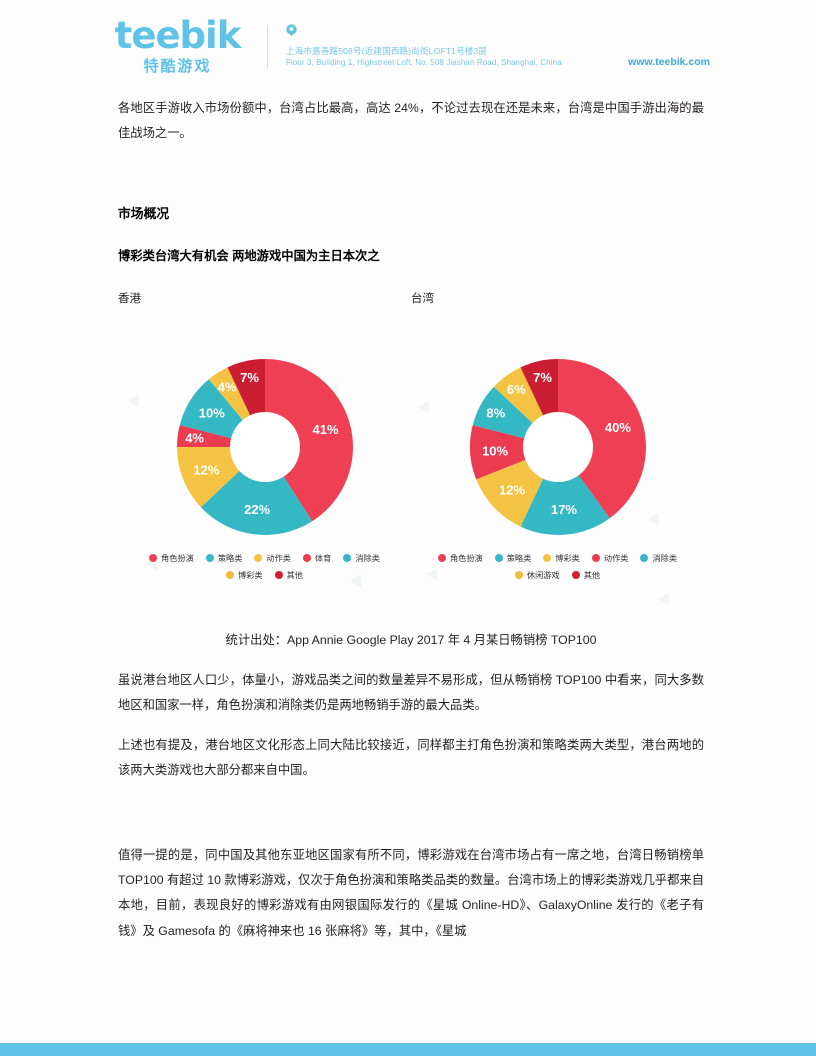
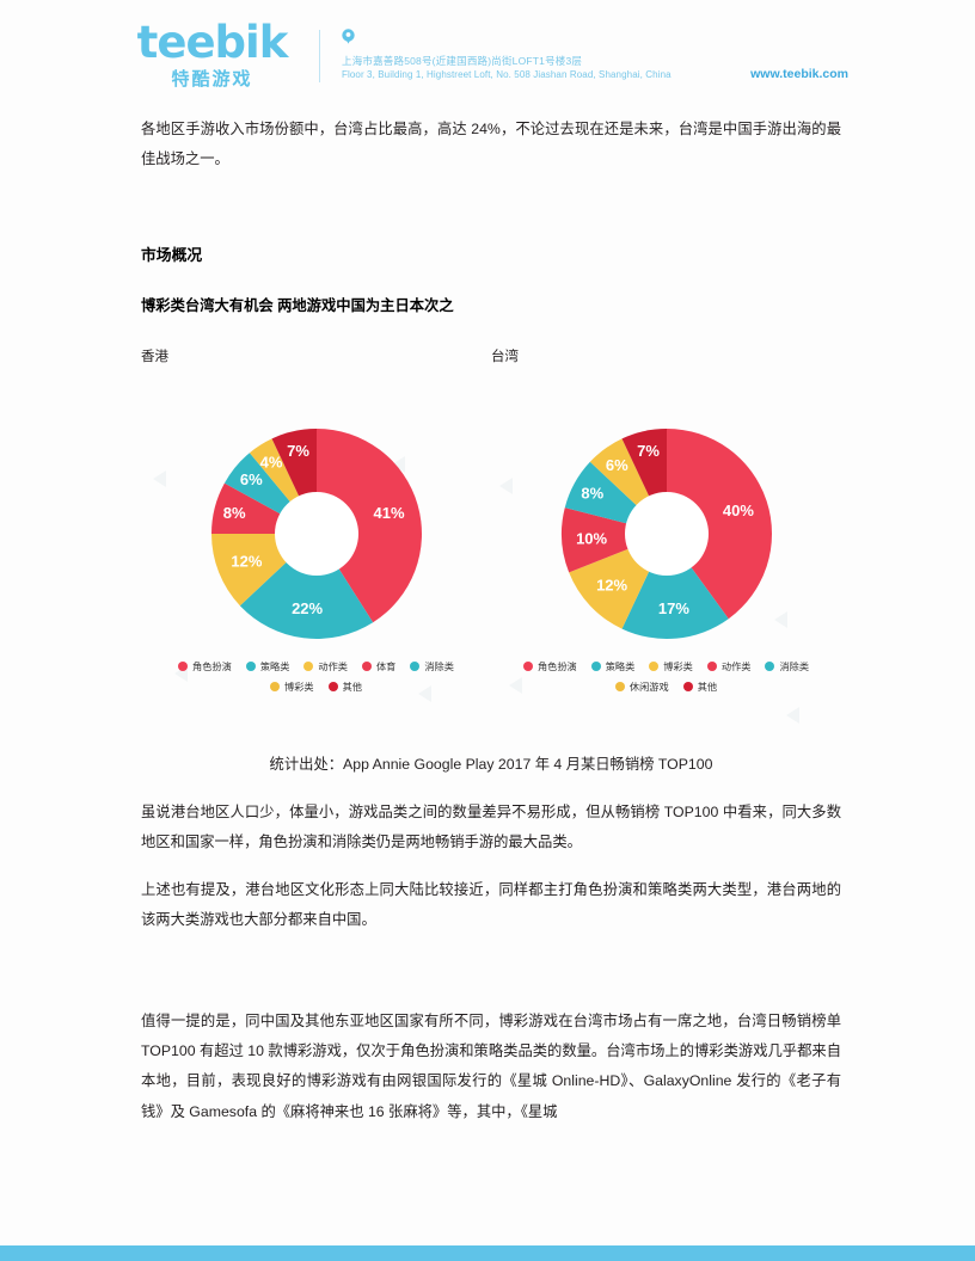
香港/体育: 4% -> 8%
香港/消除类: 10% -> 6%
